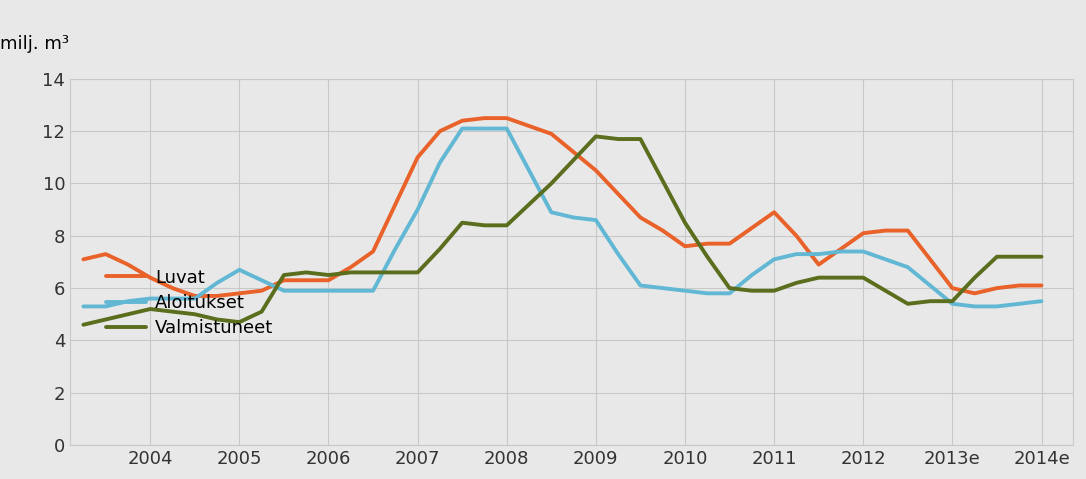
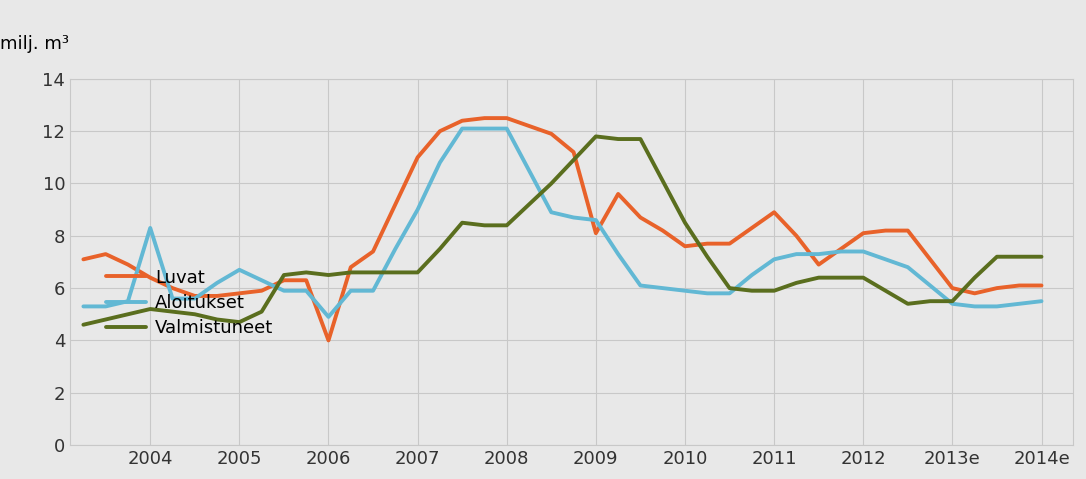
Aloitukset/2004: 5.6 -> 8.3
Luvat/2006: 6.3 -> 4.0
Aloitukset/2006: 5.9 -> 4.9
Luvat/2009: 10.5 -> 8.1
